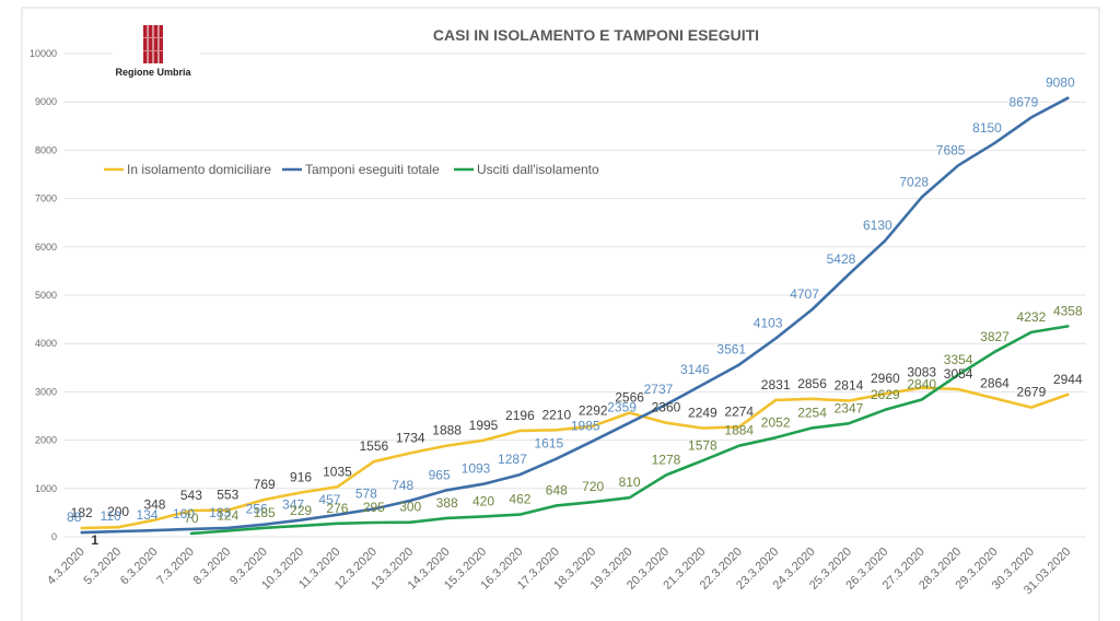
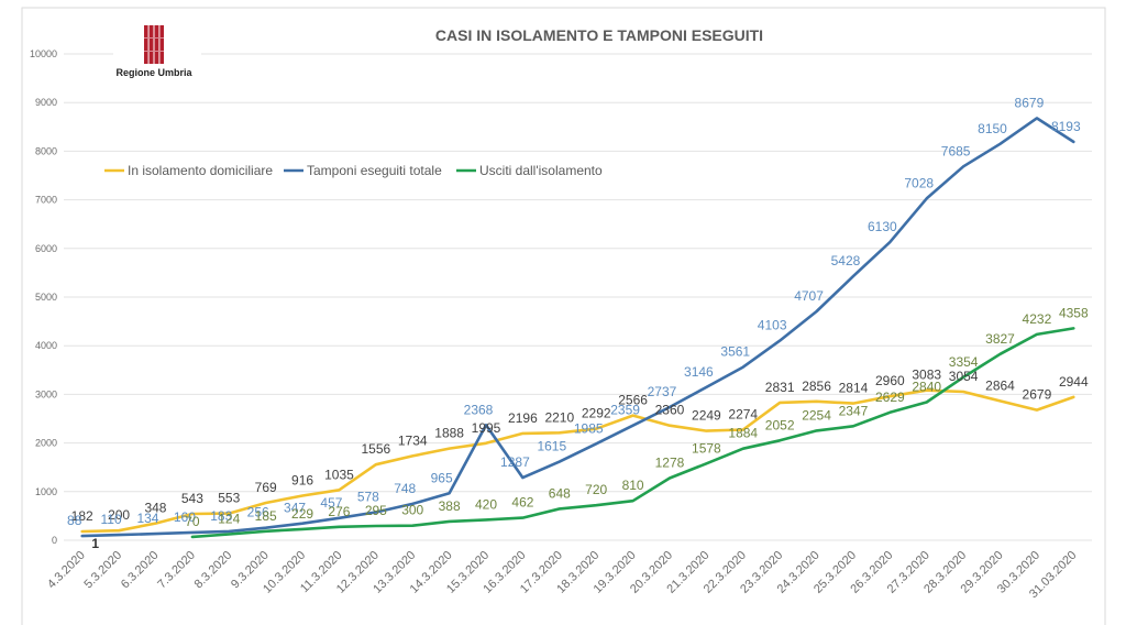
Tamponi eseguiti totale/15.3.2020: 1093 -> 2368
Tamponi eseguiti totale/31.03.2020: 9080 -> 8193
